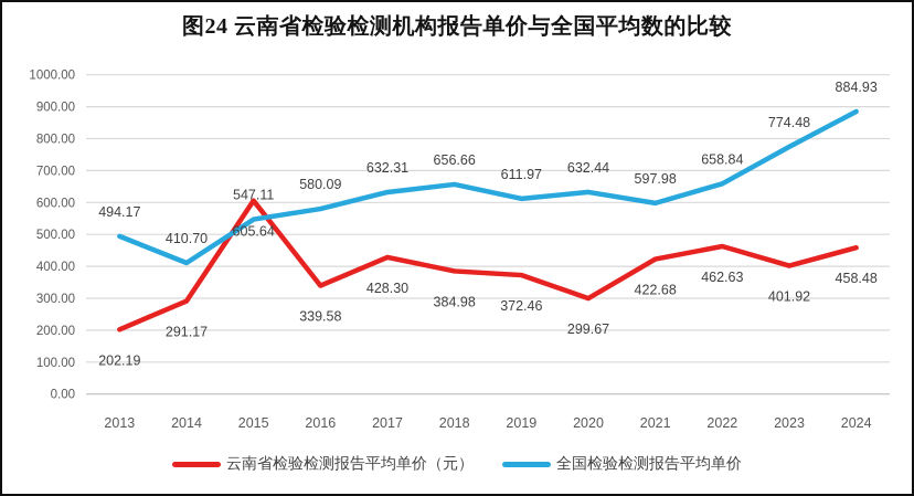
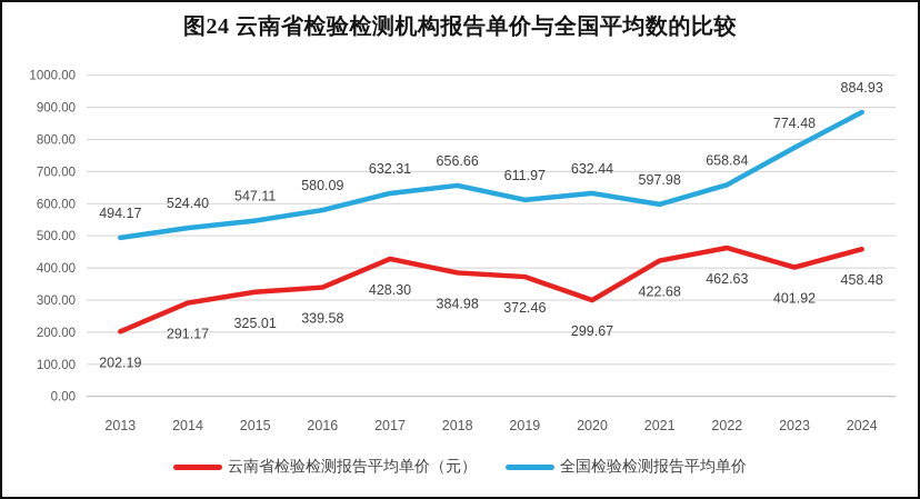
全国检验检测报告平均单价/2014: 410.70 -> 524.40
云南省检验检测报告平均单价（元）/2015: 605.64 -> 325.01
